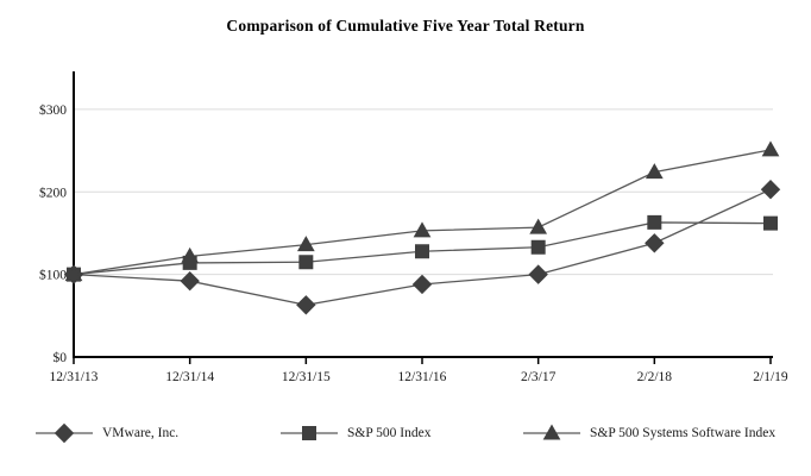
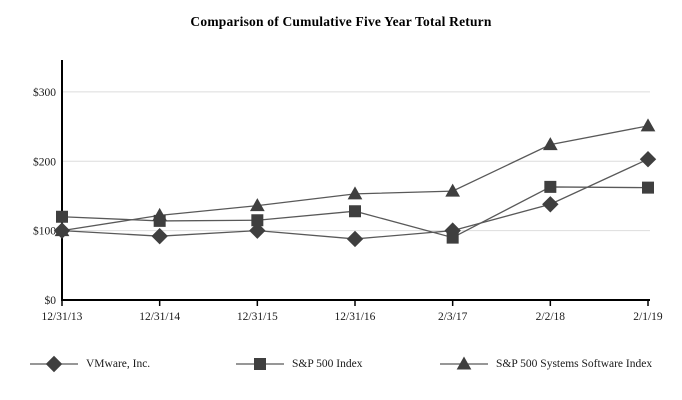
S&P 500 Index/12/31/13: $100 -> $120
VMware, Inc./12/31/15: $60 -> $100
S&P 500 Index/2/3/17: $130 -> $90
